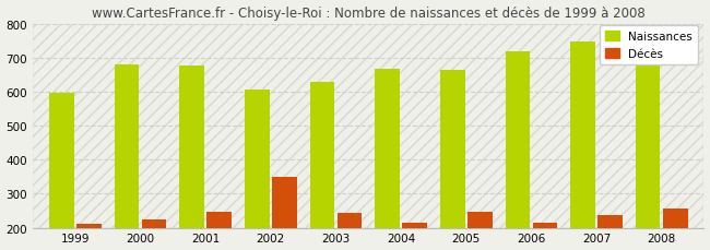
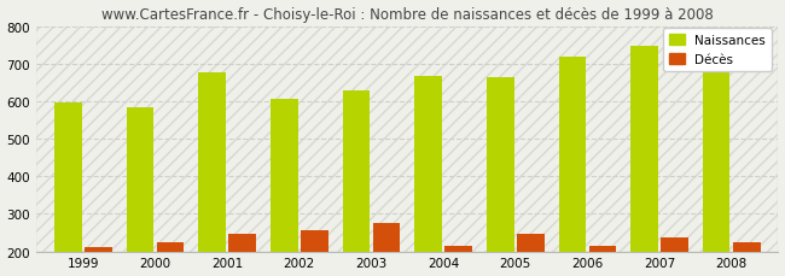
Naissances/2000: 680 -> 584
Décès/2002: 350 -> 257
Décès/2003: 245 -> 277
Décès/2008: 255 -> 225
